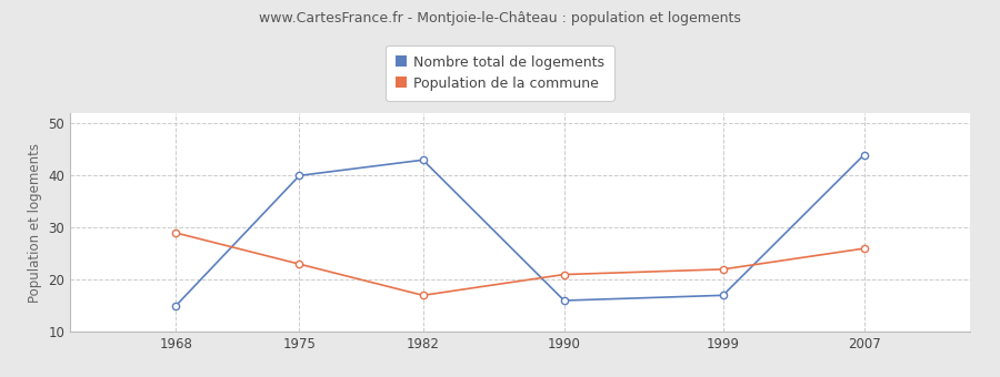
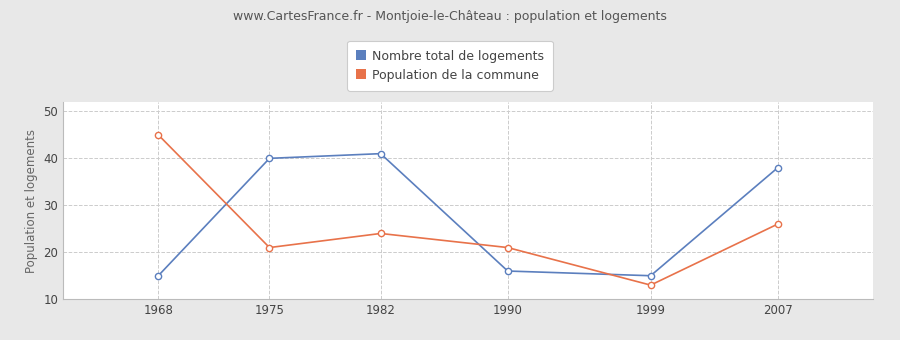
Population de la commune/1968: 29 -> 45
Population de la commune/1975: 23 -> 21
Nombre total de logements/1982: 43 -> 41
Population de la commune/1982: 17 -> 24
Nombre total de logements/1999: 17 -> 15
Population de la commune/1999: 22 -> 13
Nombre total de logements/2007: 44 -> 38
